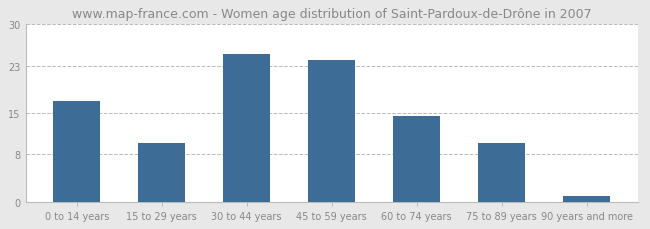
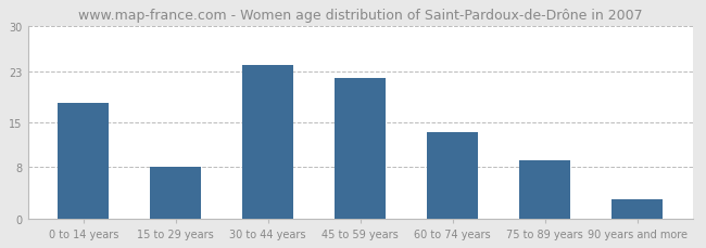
0 to 14 years: 17.0 -> 18.0
15 to 29 years: 10.0 -> 8.0
30 to 44 years: 25.0 -> 24.0
45 to 59 years: 24.0 -> 22.0
60 to 74 years: 14.5 -> 13.4
75 to 89 years: 10.0 -> 9.0
90 years and more: 1.0 -> 3.0
